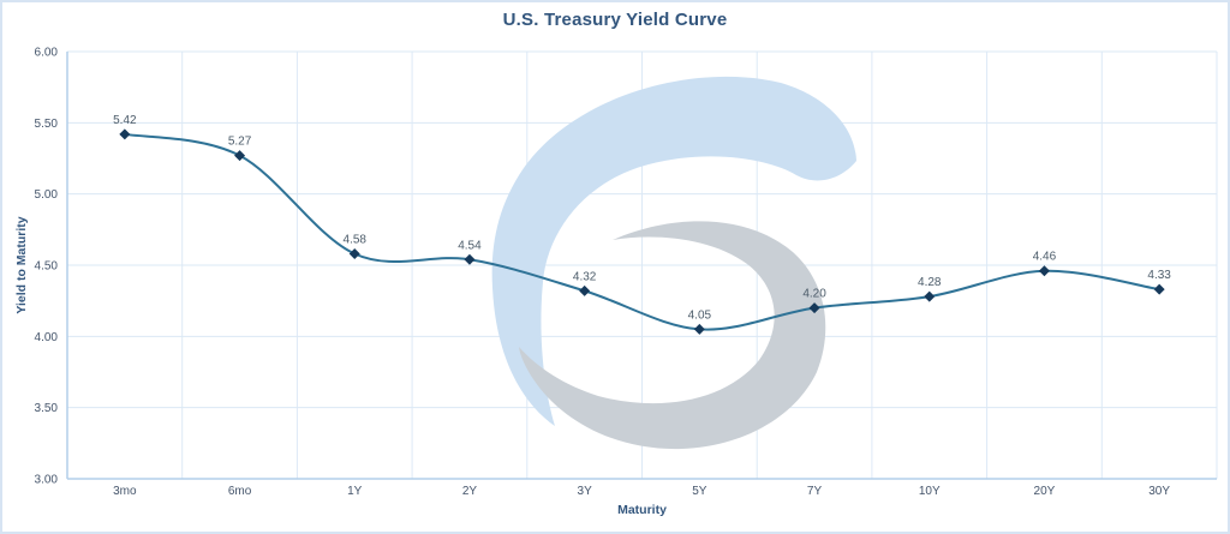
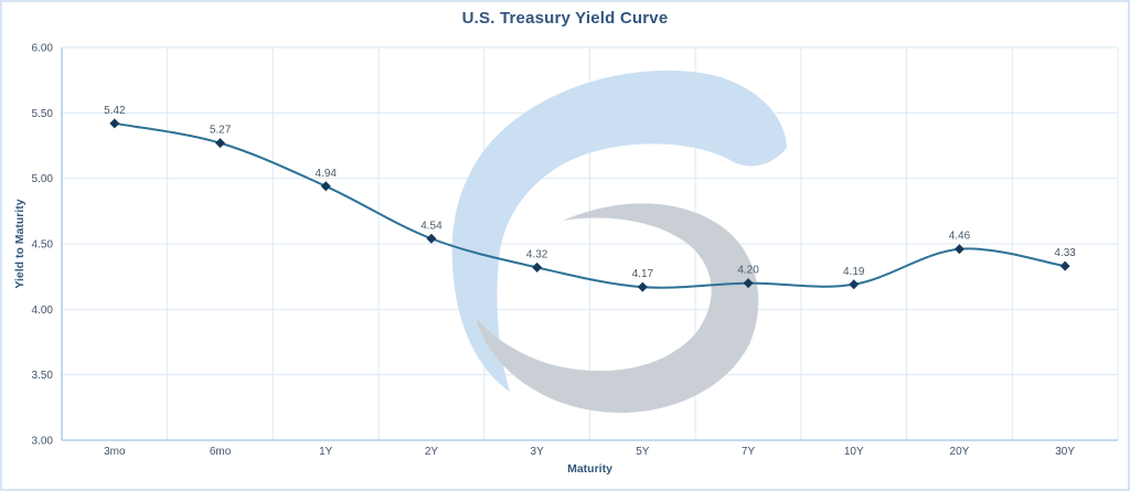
1Y: 4.58 -> 4.94
5Y: 4.05 -> 4.17
10Y: 4.28 -> 4.19
